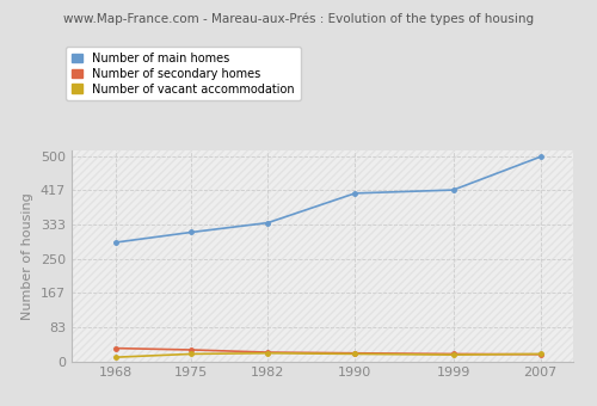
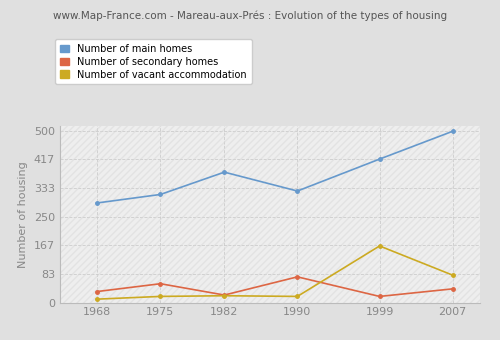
Number of secondary homes/1975: 28 -> 55
Number of main homes/1982: 338 -> 380
Number of main homes/1990: 410 -> 325
Number of secondary homes/1990: 20 -> 75
Number of vacant accommodation/1999: 16 -> 165
Number of secondary homes/2007: 17 -> 40
Number of vacant accommodation/2007: 18 -> 80
